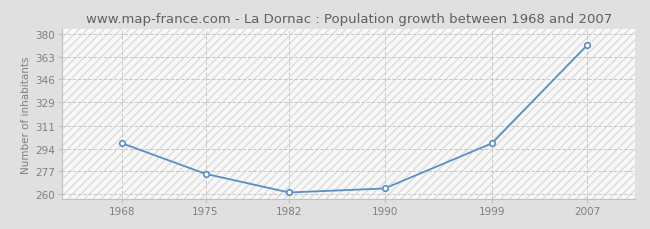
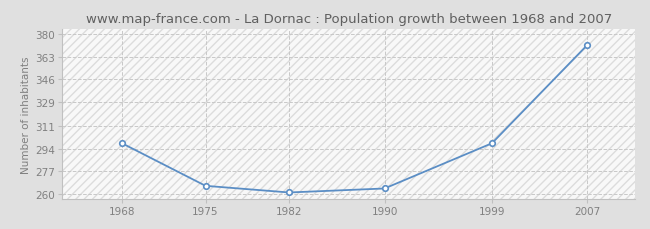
1975: 275 -> 266
